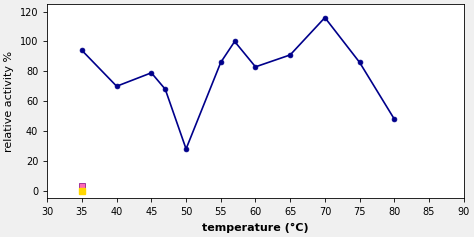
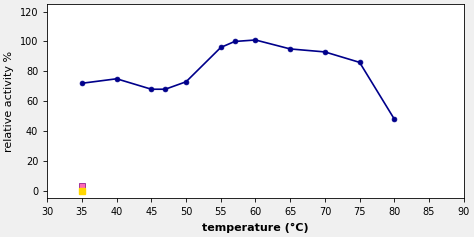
35: 94 -> 72
40: 70 -> 75
45: 79 -> 68
50: 28 -> 73
55: 86 -> 96
60: 83 -> 101
65: 91 -> 95
70: 116 -> 93
